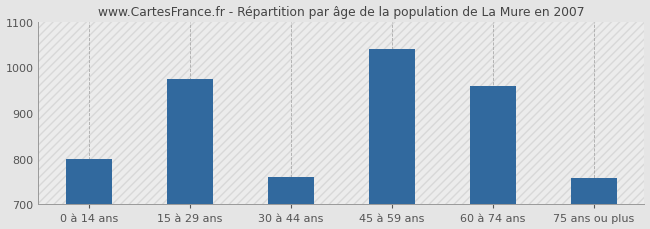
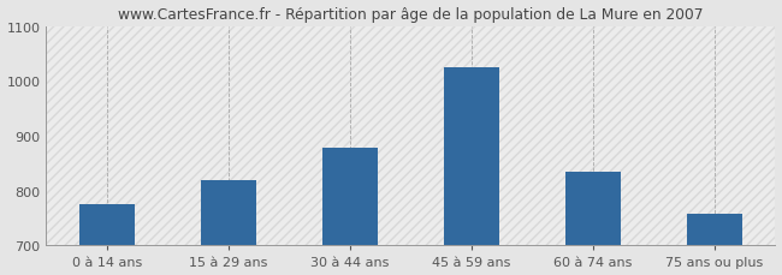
0 à 14 ans: 800 -> 775
15 à 29 ans: 975 -> 820
30 à 44 ans: 760 -> 878
45 à 59 ans: 1040 -> 1025
60 à 74 ans: 960 -> 835
